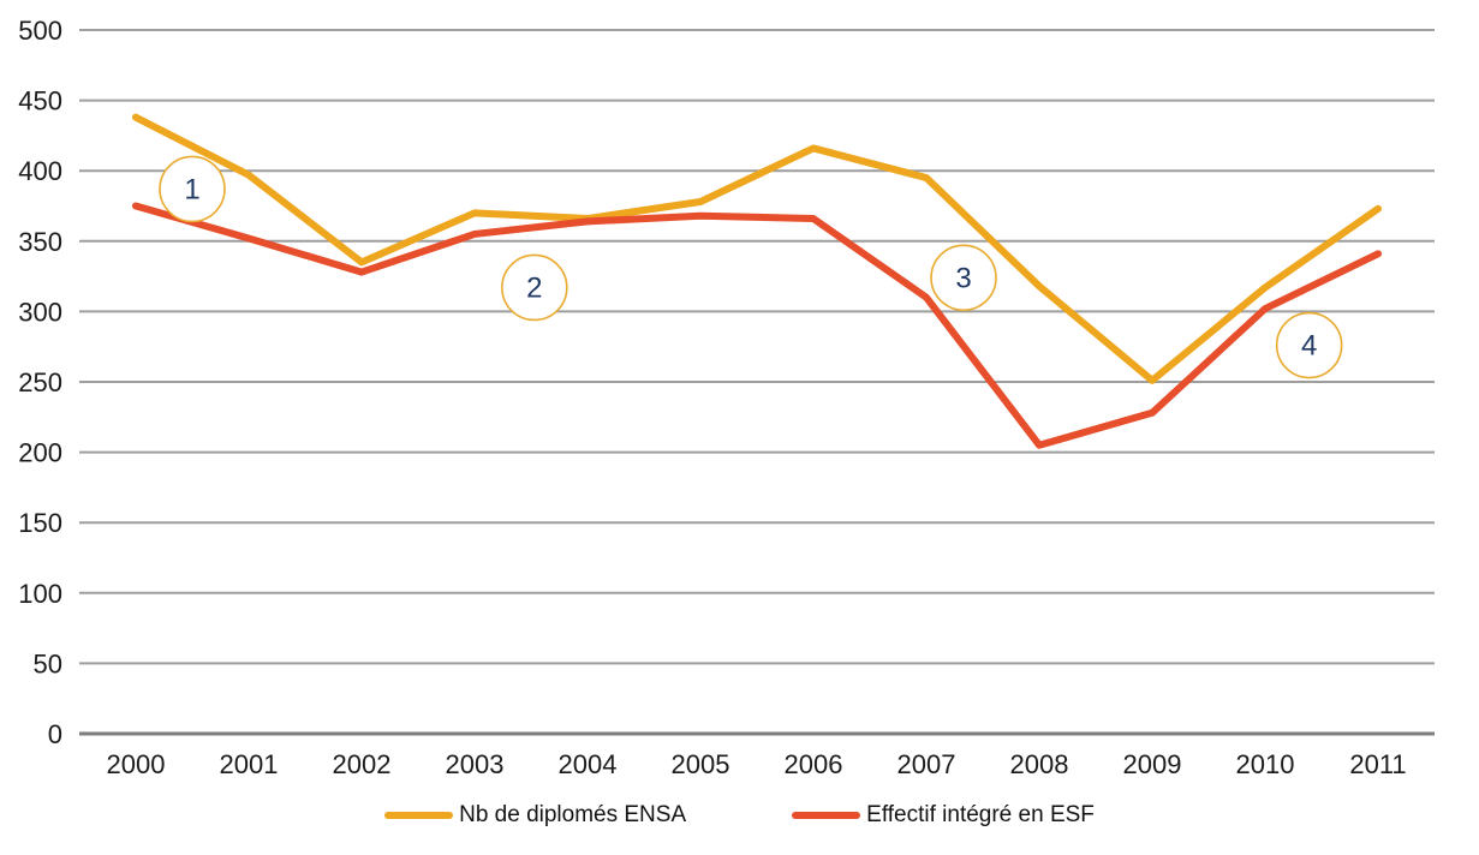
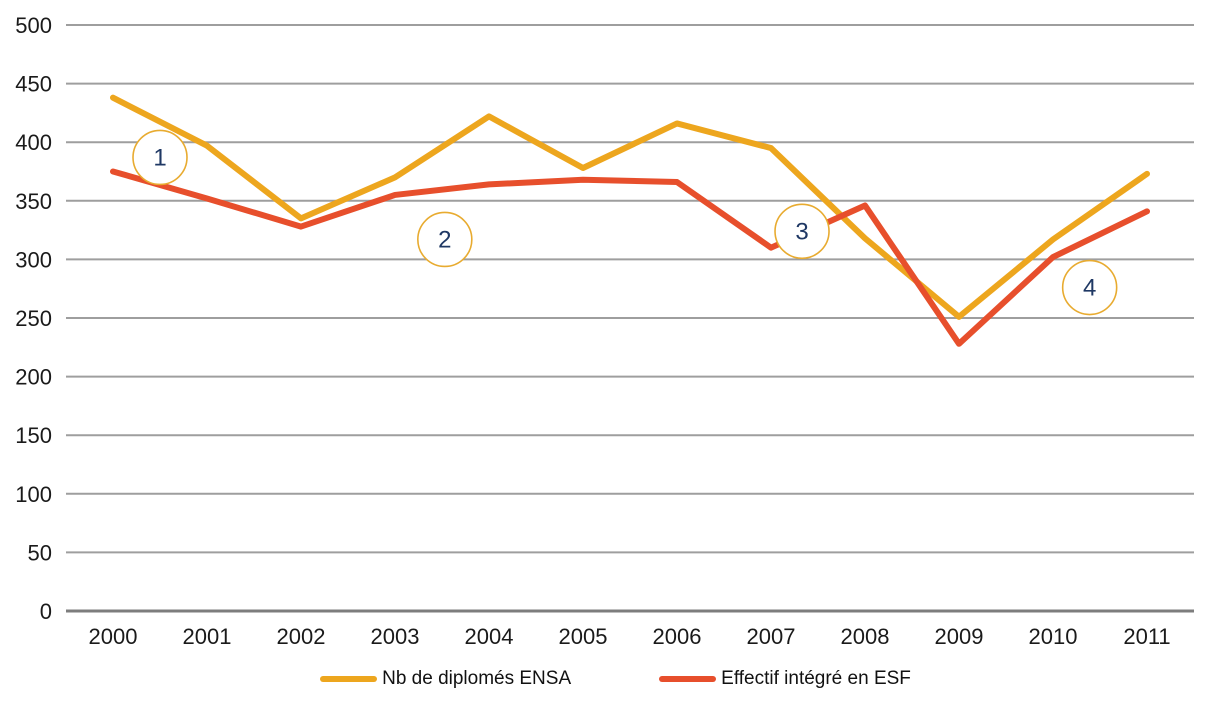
Nb de diplomés ENSA/2004: 366 -> 422
Effectif intégré en ESF/2008: 205 -> 346
